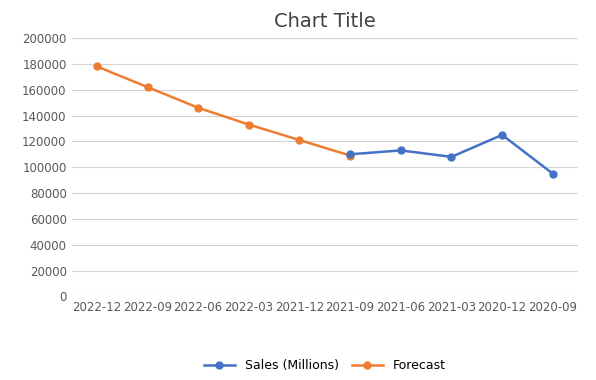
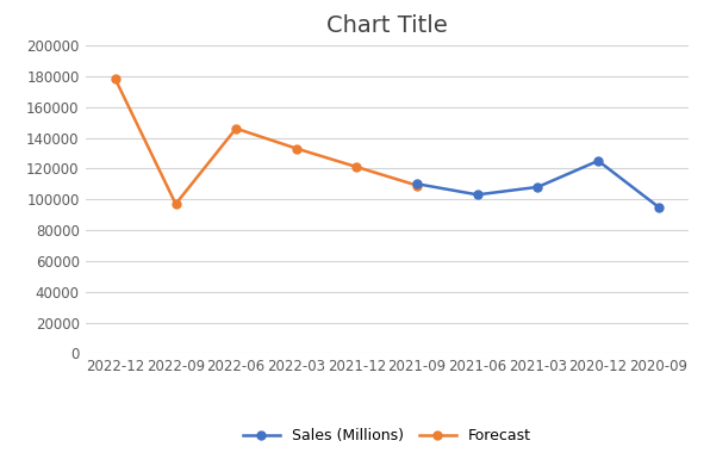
Forecast/2022-09: 162000 -> 97000
Sales (Millions)/2021-06: 113000 -> 103000
